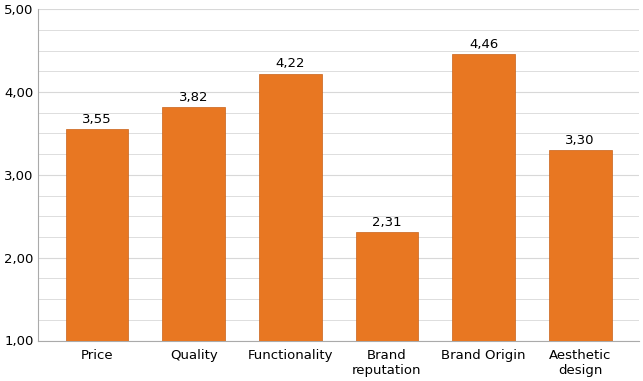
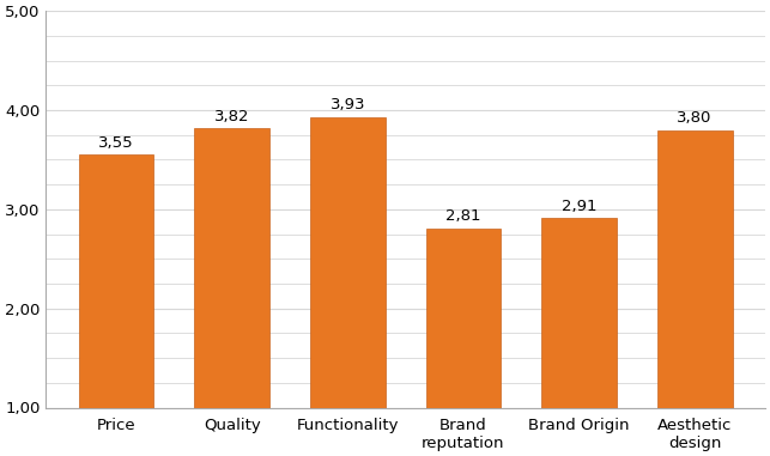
Functionality: 4,22 -> 3,93
Brand reputation: 2,31 -> 2,81
Brand Origin: 4,46 -> 2,91
Aesthetic design: 3,30 -> 3,80
